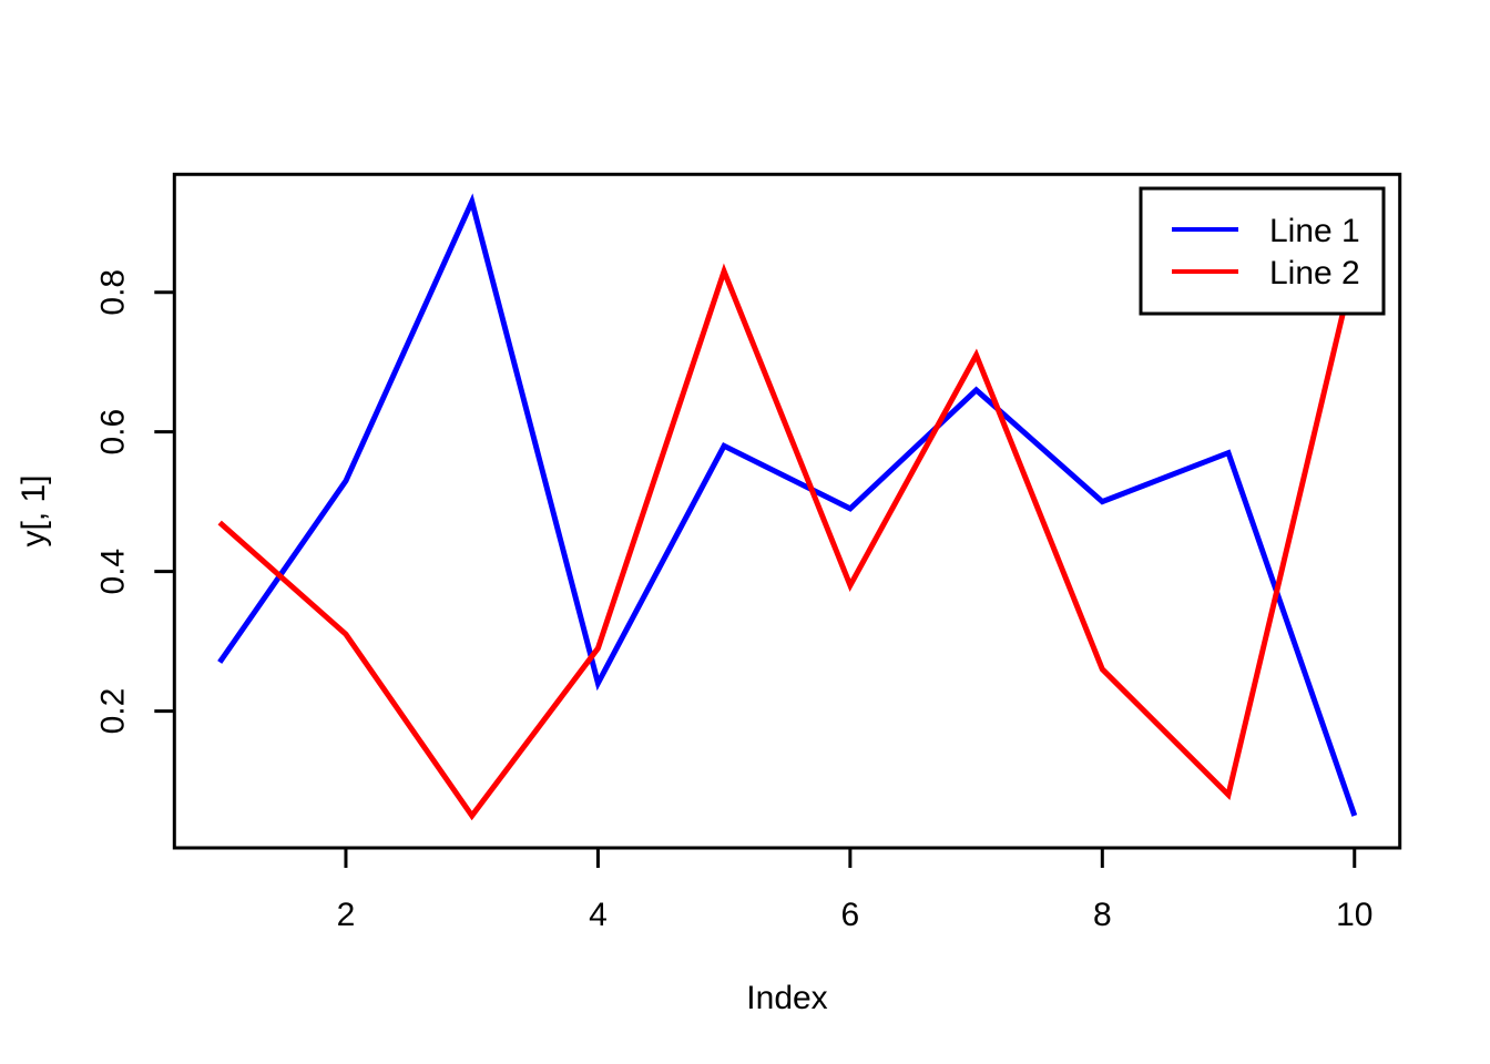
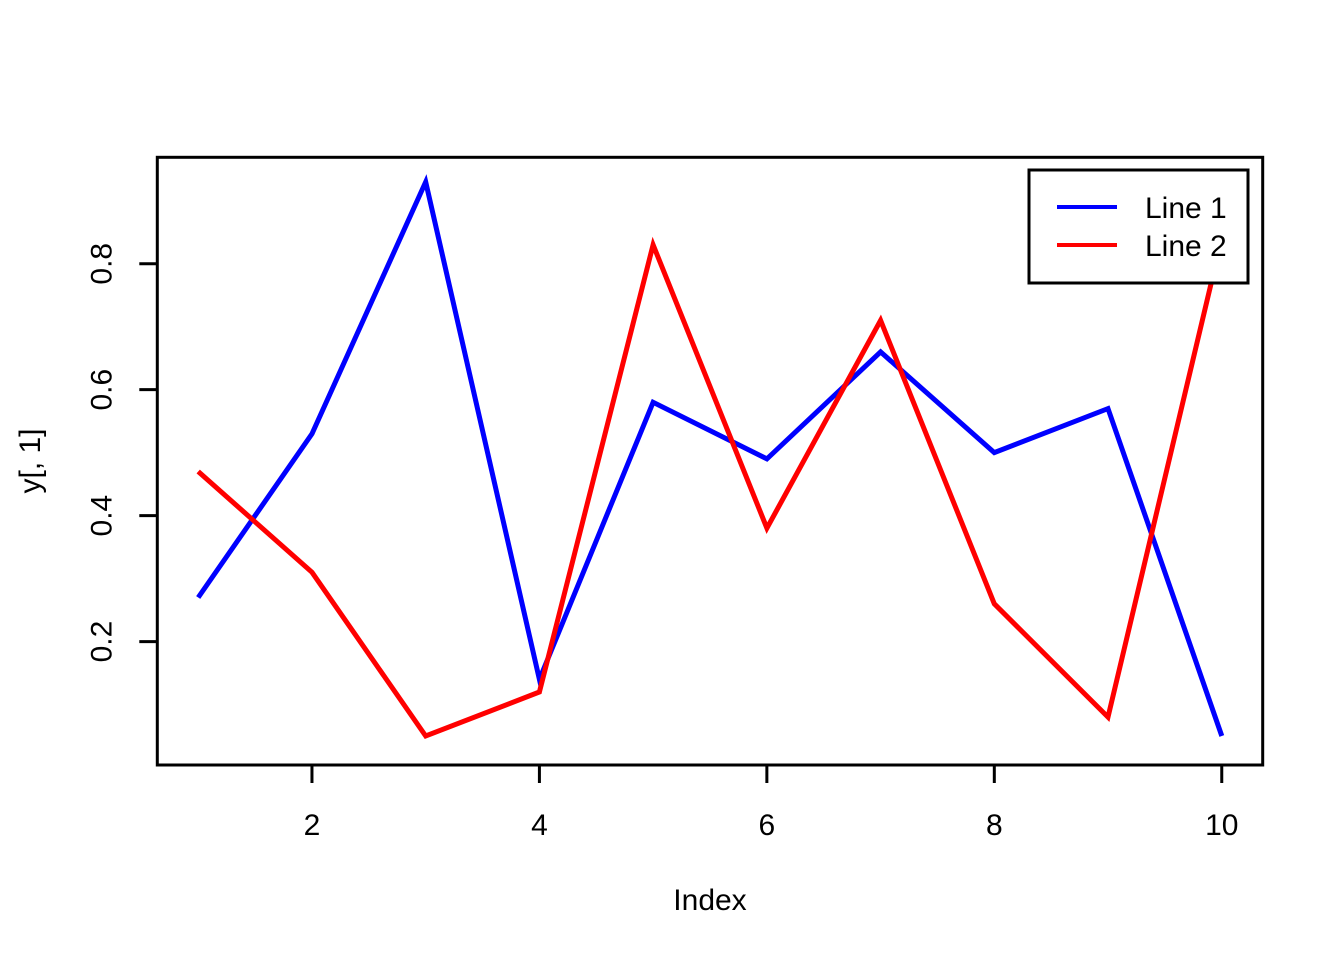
Line 1/4: 0.24 -> 0.14
Line 2/4: 0.29 -> 0.12
